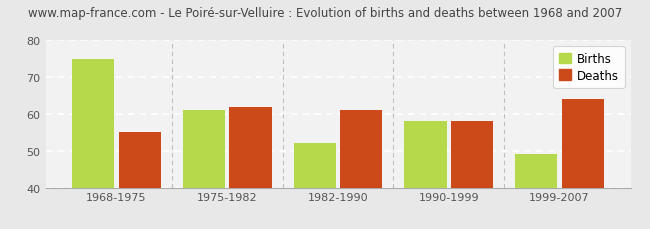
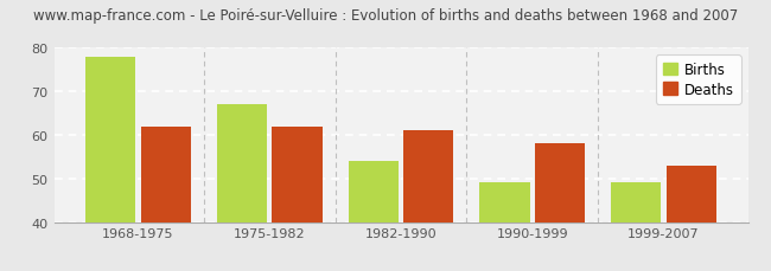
Births/1968-1975: 75 -> 78
Deaths/1968-1975: 55 -> 62
Births/1975-1982: 61 -> 67
Births/1982-1990: 52 -> 54
Births/1990-1999: 58 -> 49
Deaths/1999-2007: 64 -> 53
